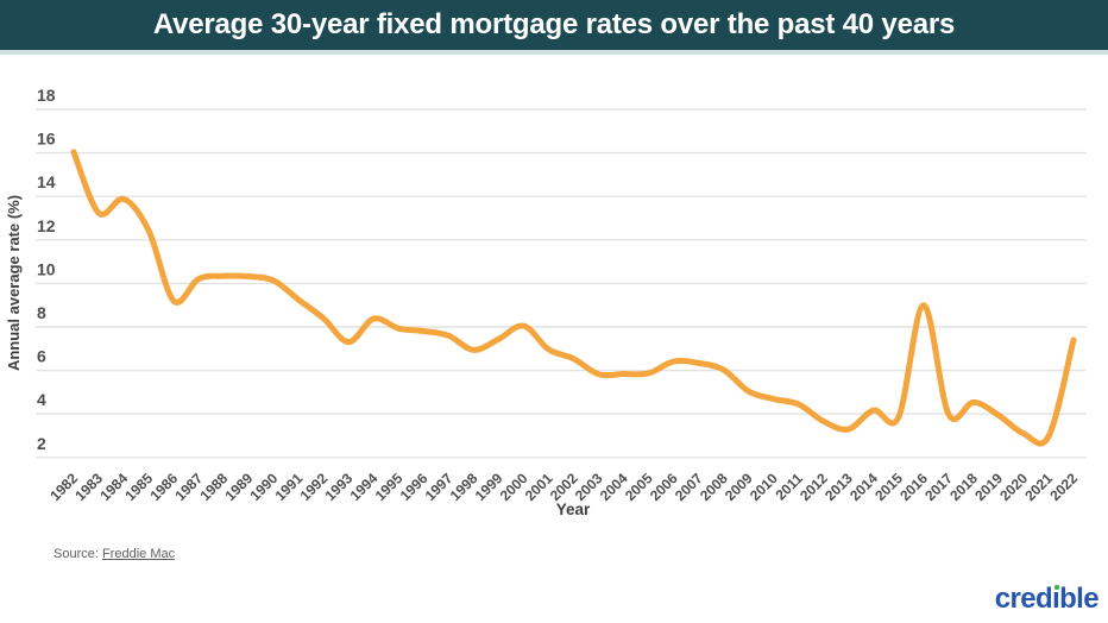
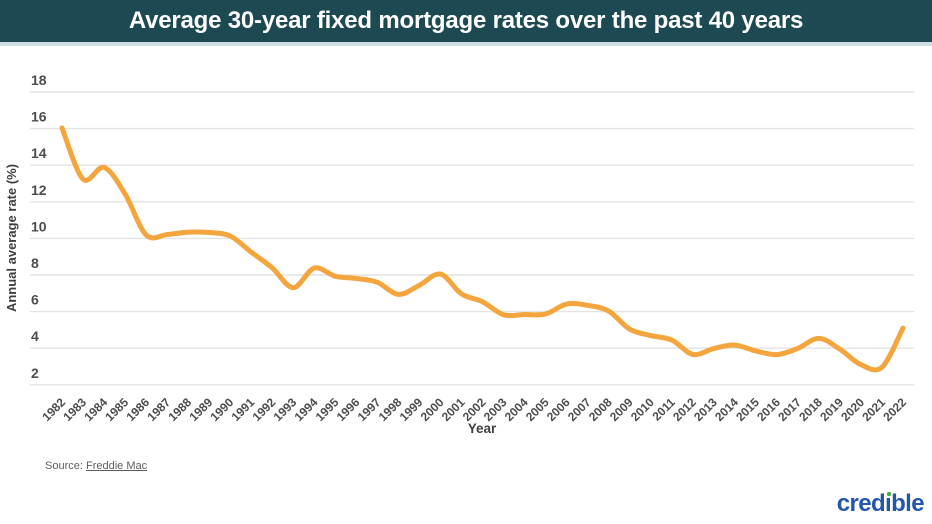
1986: 9.2 -> 10.2
2013: 3.3 -> 4.0
2016: 9.0 -> 3.6
2022: 7.4 -> 5.1
